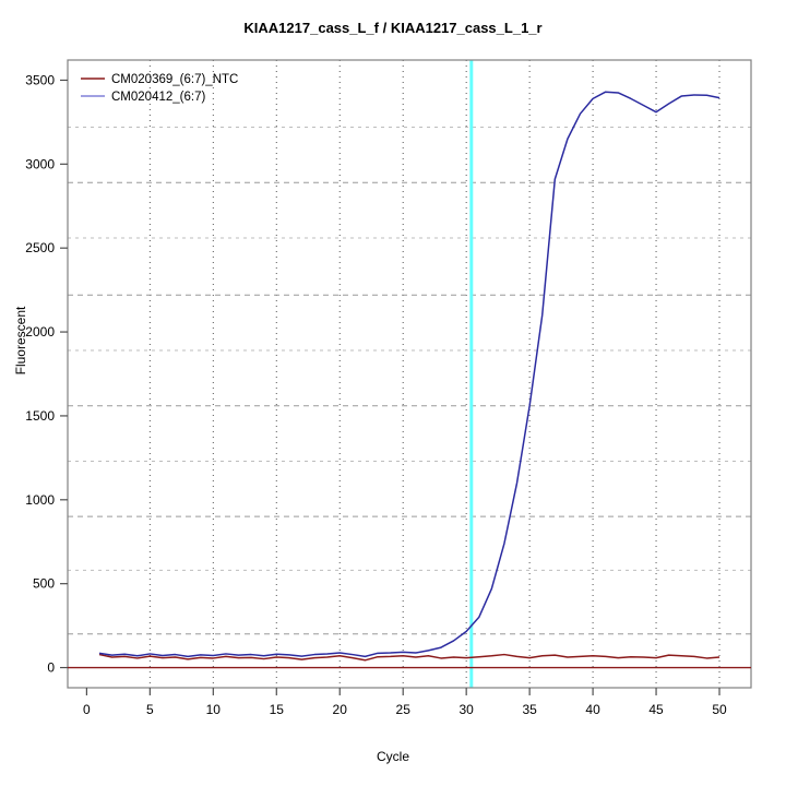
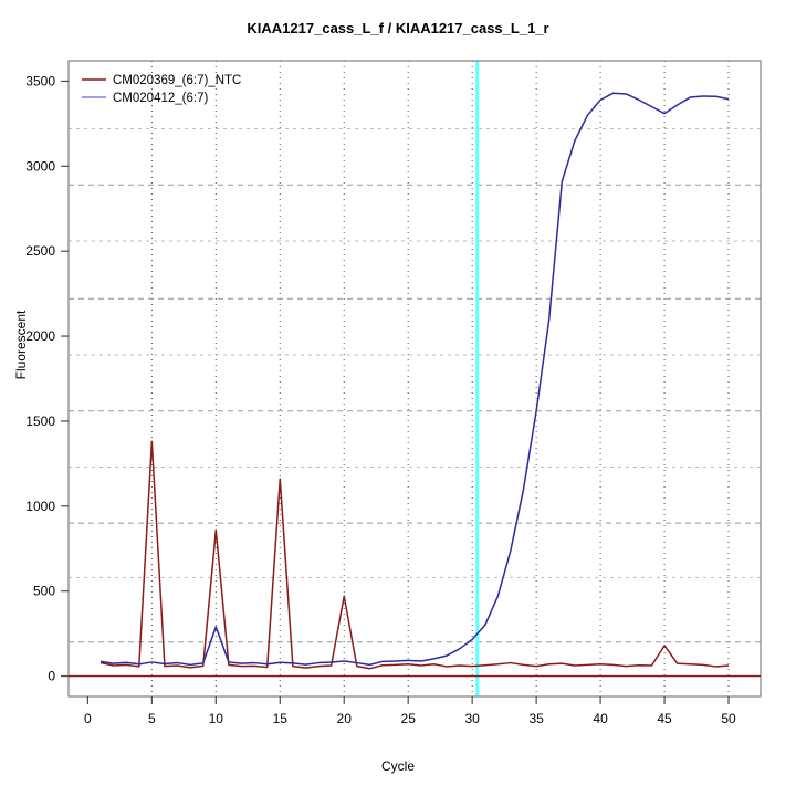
CM020369_(6:7)_NTC/5: 70 -> 1380
CM020369_(6:7)_NTC/10: 60 -> 860
CM020412_(6:7)/10: 70 -> 290
CM020369_(6:7)_NTC/15: 60 -> 1160
CM020369_(6:7)_NTC/20: 70 -> 470
CM020369_(6:7)_NTC/45: 60 -> 180
